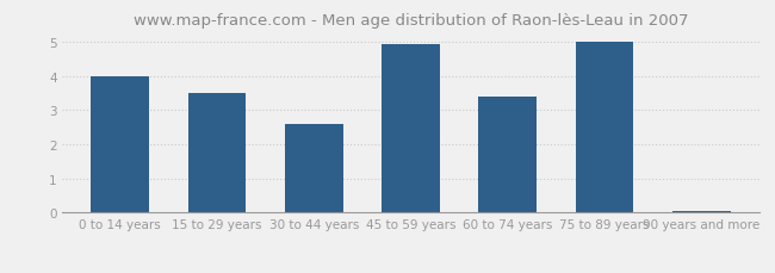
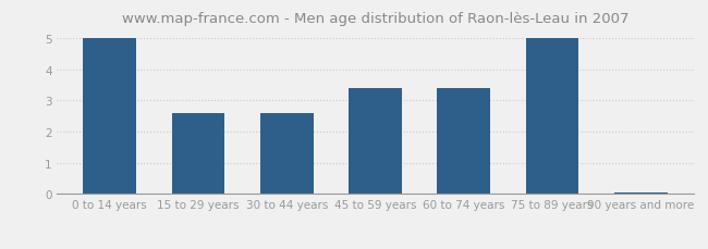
0 to 14 years: 4.00 -> 5.00
15 to 29 years: 3.50 -> 2.60
45 to 59 years: 4.95 -> 3.40
